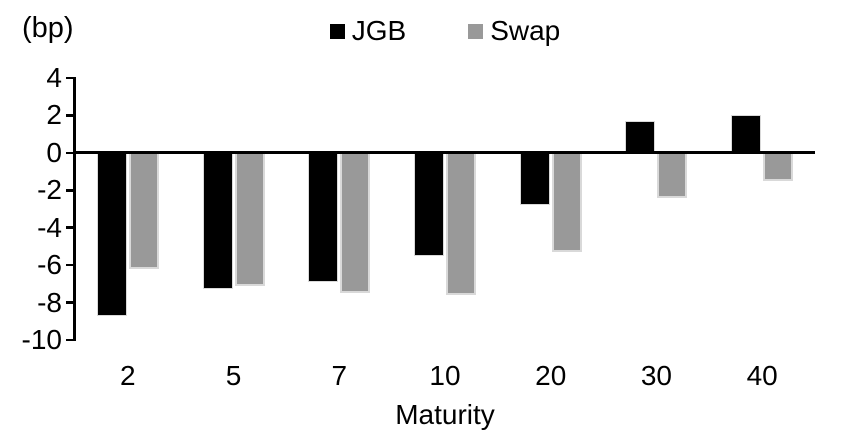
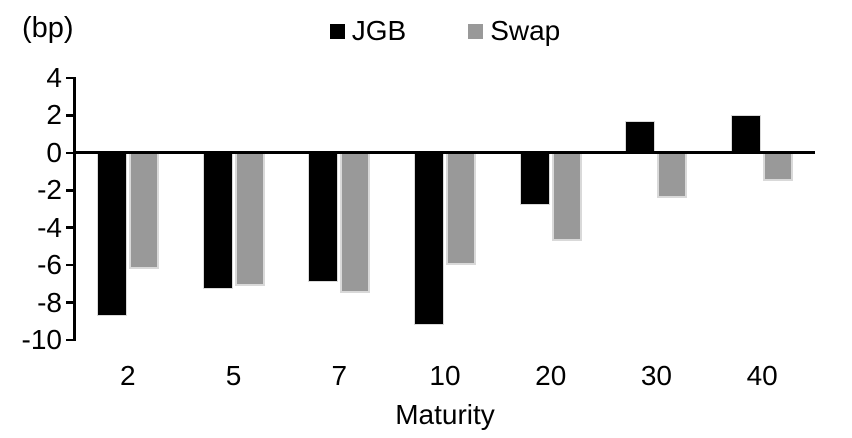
JGB/10: -5.5 -> -9.2
Swap/10: -7.6 -> -6.0
Swap/20: -5.3 -> -4.7
